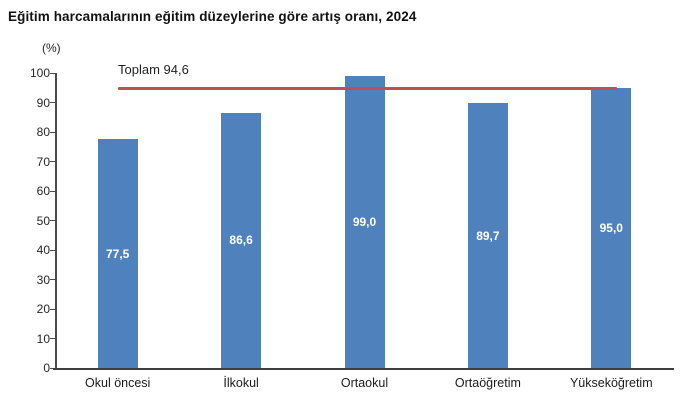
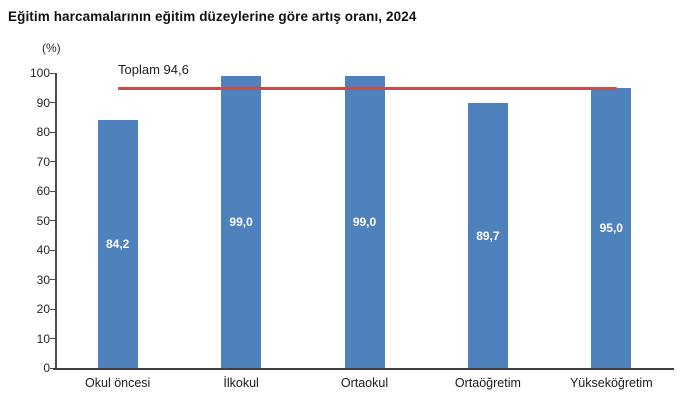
Okul öncesi: 77,5 -> 84,2
İlkokul: 86,6 -> 99,0
